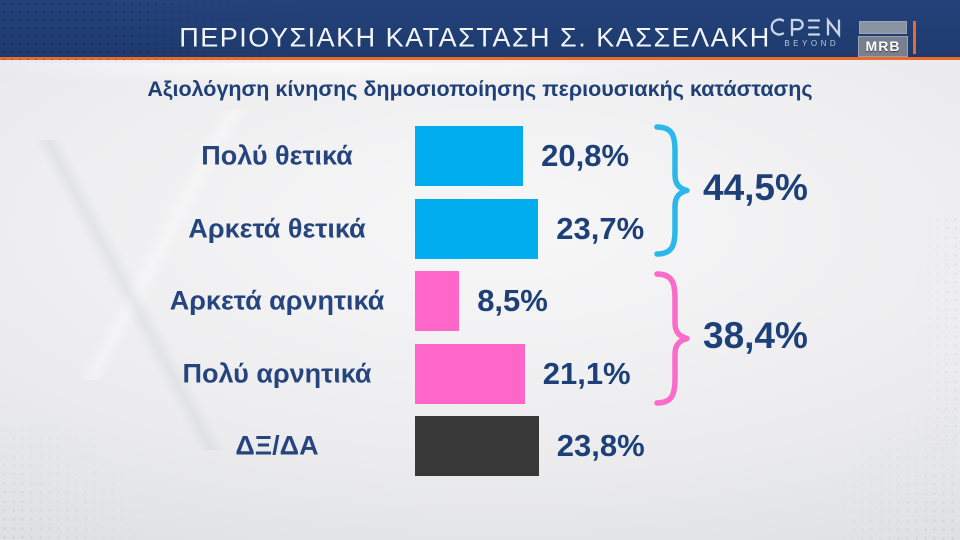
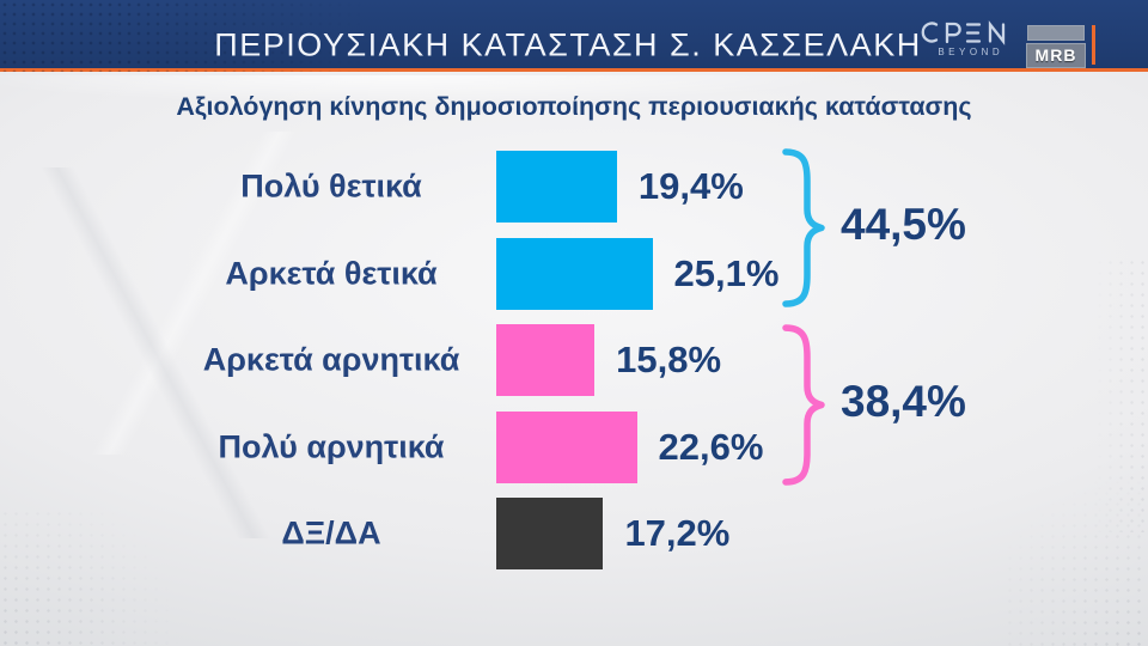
Πολύ θετικά: 20,8% -> 19,4%
Αρκετά θετικά: 23,7% -> 25,1%
Αρκετά αρνητικά: 8,5% -> 15,8%
Πολύ αρνητικά: 21,1% -> 22,6%
ΔΞ/ΔΑ: 23,8% -> 17,2%
